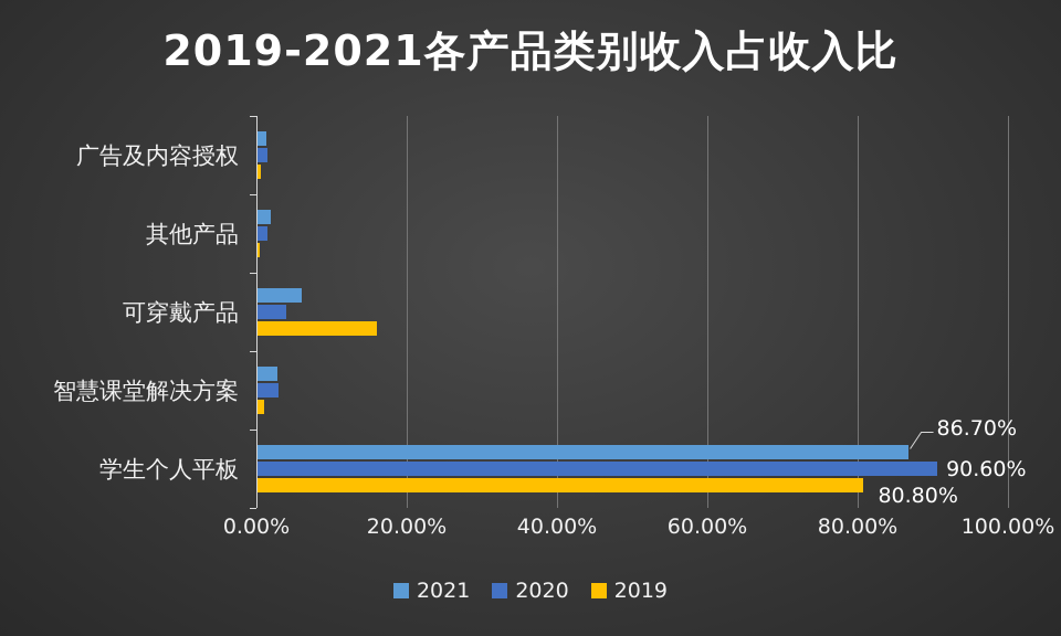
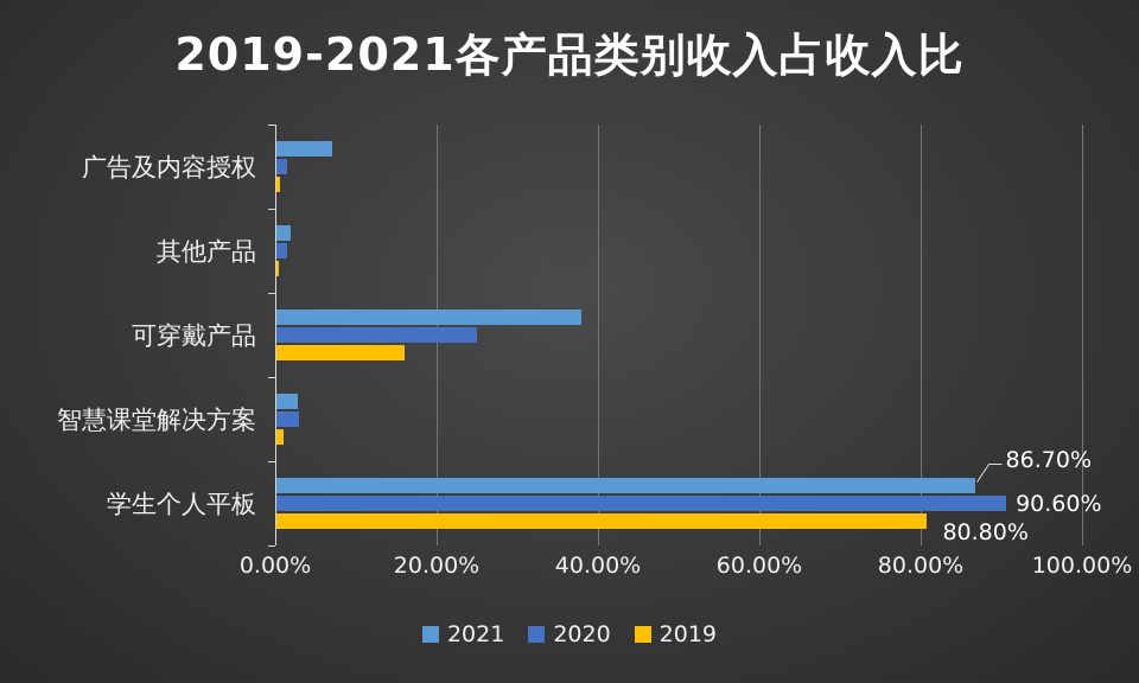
2021/广告及内容授权: 1% -> 7%
2021/可穿戴产品: 6% -> 38%
2020/可穿戴产品: 4% -> 25%
